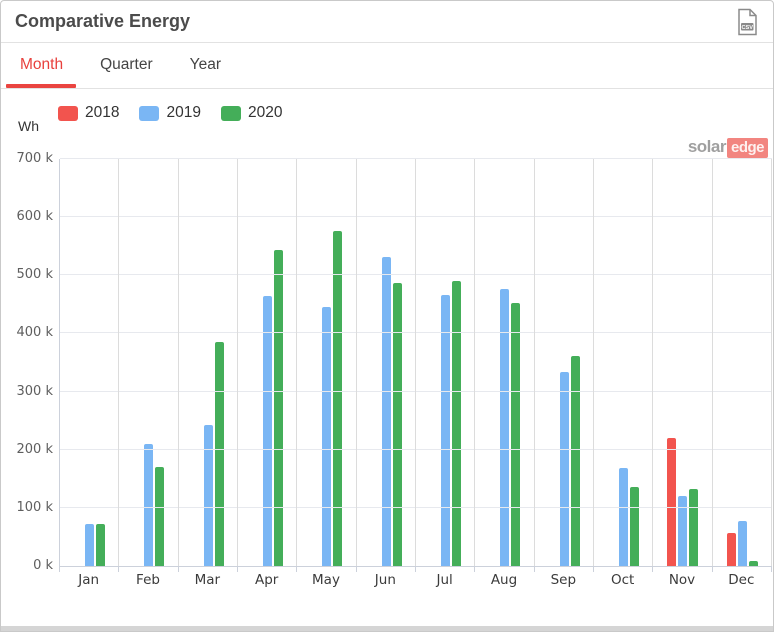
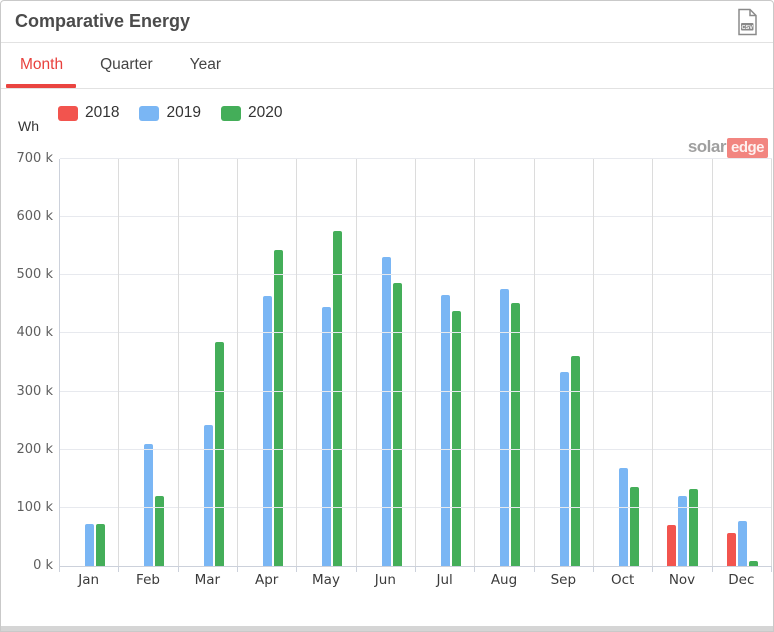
2020/Feb: 170k -> 120k
2020/Jul: 490k -> 440k
2018/Nov: 220k -> 70k
